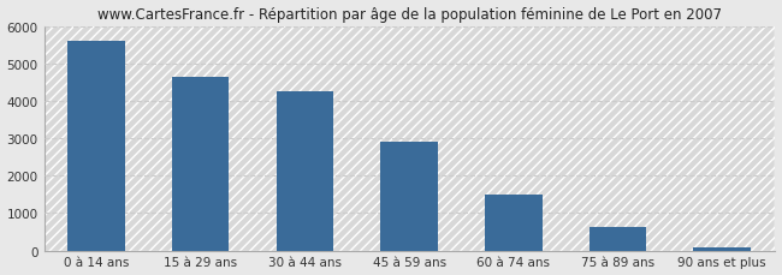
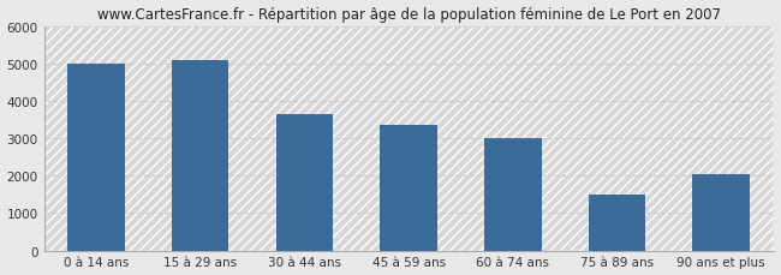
0 à 14 ans: 5600 -> 5000
15 à 29 ans: 4650 -> 5100
30 à 44 ans: 4250 -> 3650
45 à 59 ans: 2900 -> 3350
60 à 74 ans: 1480 -> 3000
75 à 89 ans: 620 -> 1500
90 ans et plus: 90 -> 2050
